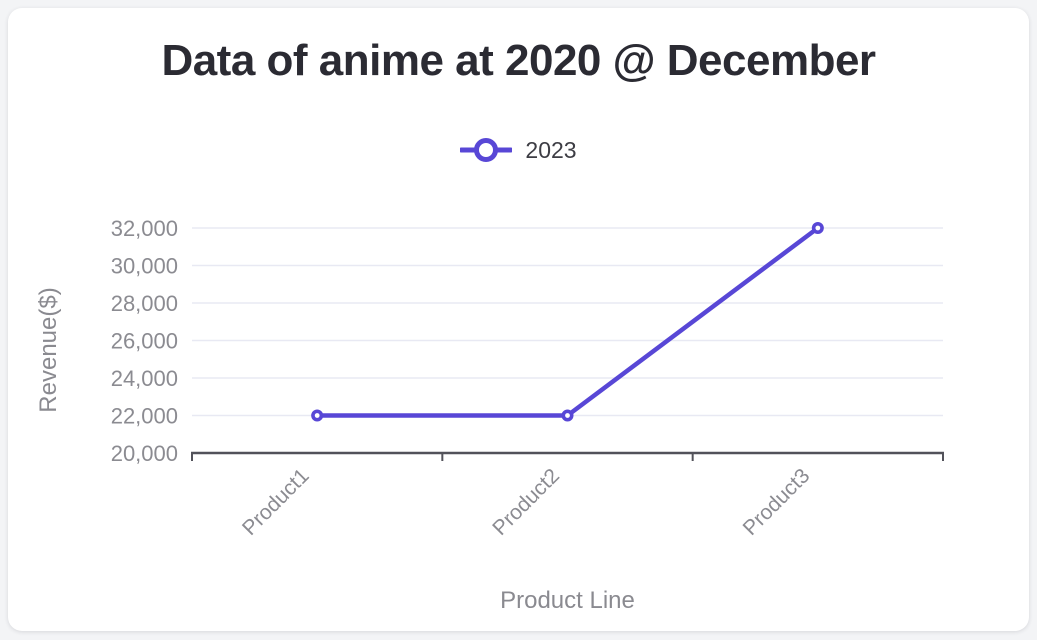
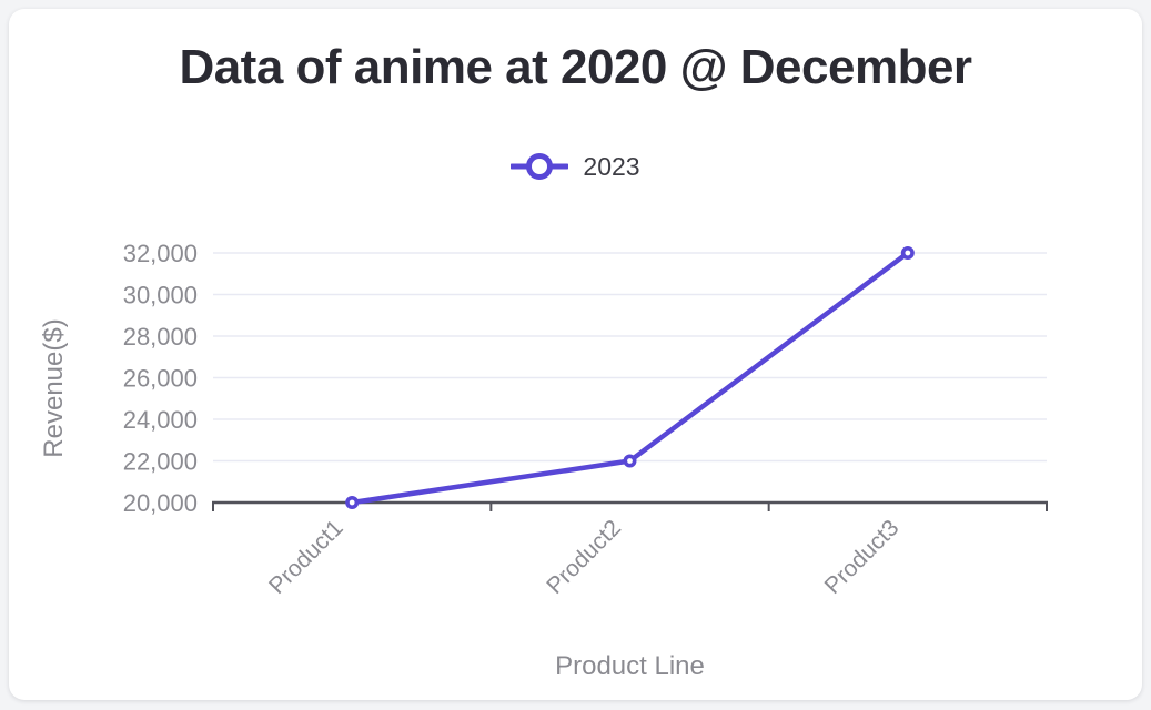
Product1: 22000 -> 20000
